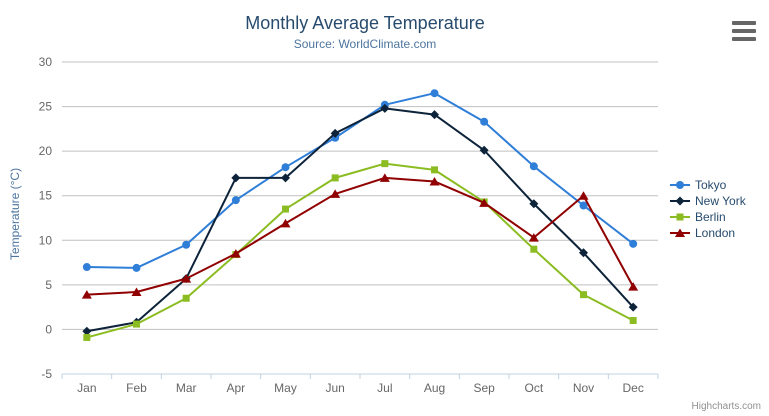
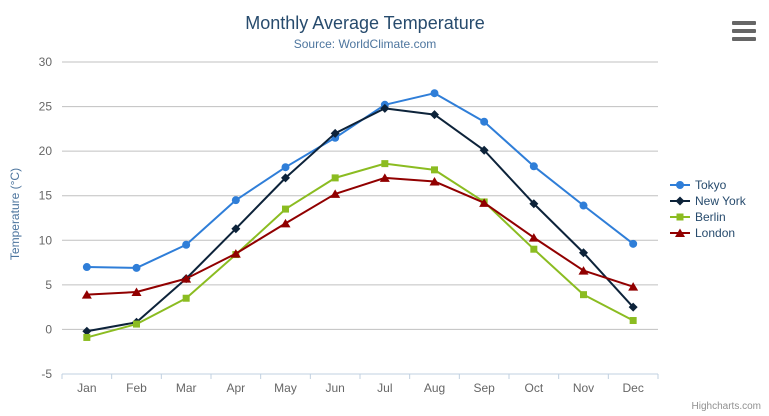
New York/Apr: 17 -> 11
London/Nov: 15 -> 7
